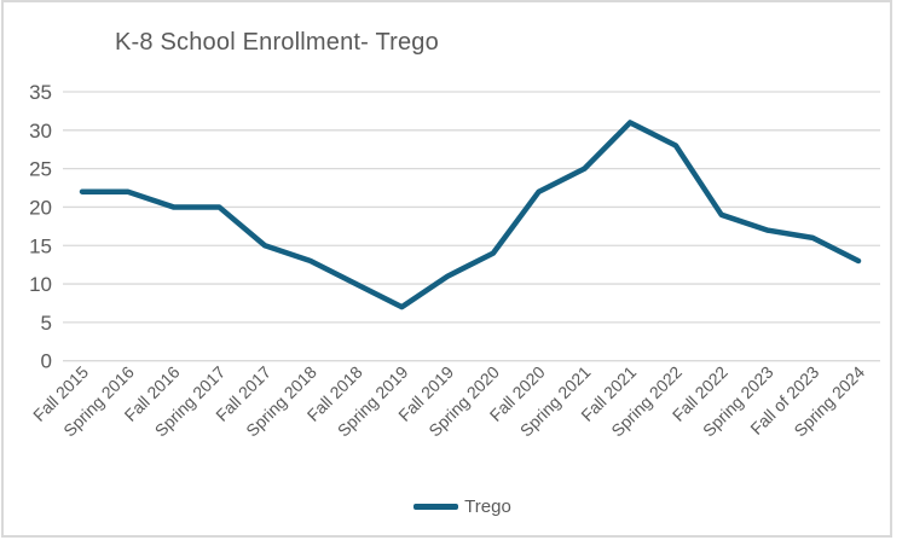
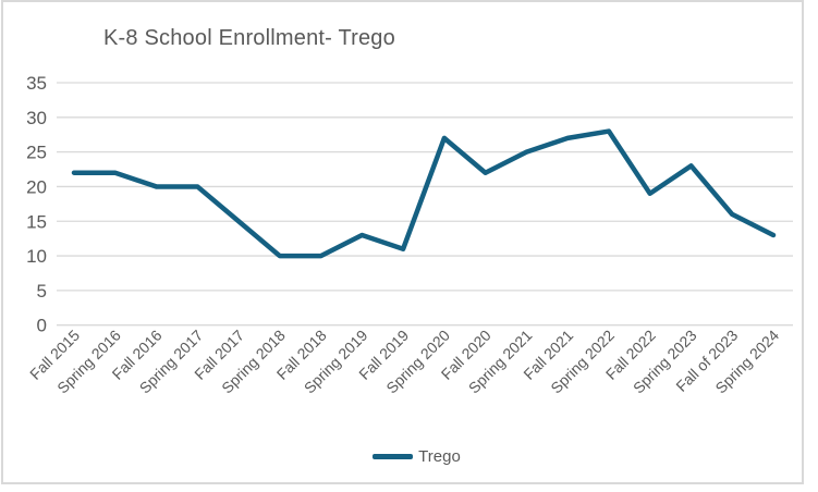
Spring 2018: 13 -> 10
Spring 2019: 7 -> 13
Spring 2020: 14 -> 27
Fall 2021: 31 -> 27
Spring 2023: 17 -> 23
